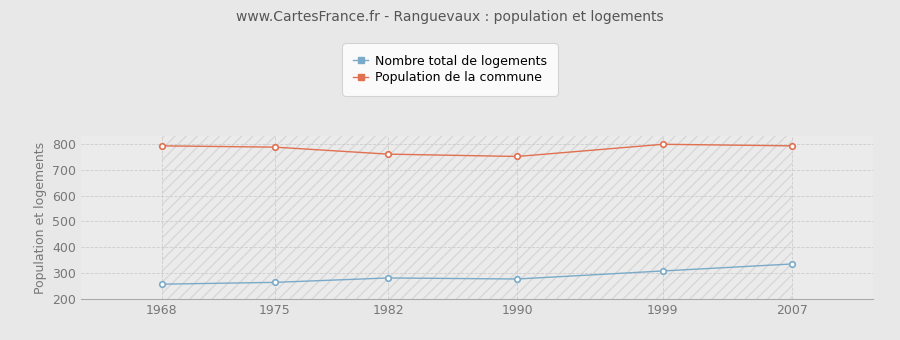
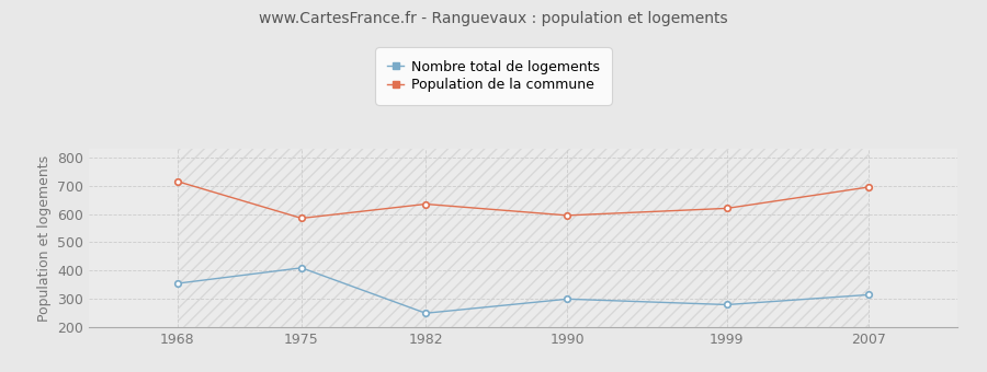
Nombre total de logements/1968: 258 -> 355
Population de la commune/1968: 792 -> 715
Nombre total de logements/1975: 265 -> 410
Population de la commune/1975: 787 -> 585
Nombre total de logements/1982: 282 -> 250
Population de la commune/1982: 760 -> 635
Nombre total de logements/1990: 278 -> 300
Population de la commune/1990: 751 -> 595
Nombre total de logements/1999: 309 -> 280
Population de la commune/1999: 798 -> 620
Nombre total de logements/2007: 336 -> 315
Population de la commune/2007: 792 -> 695
